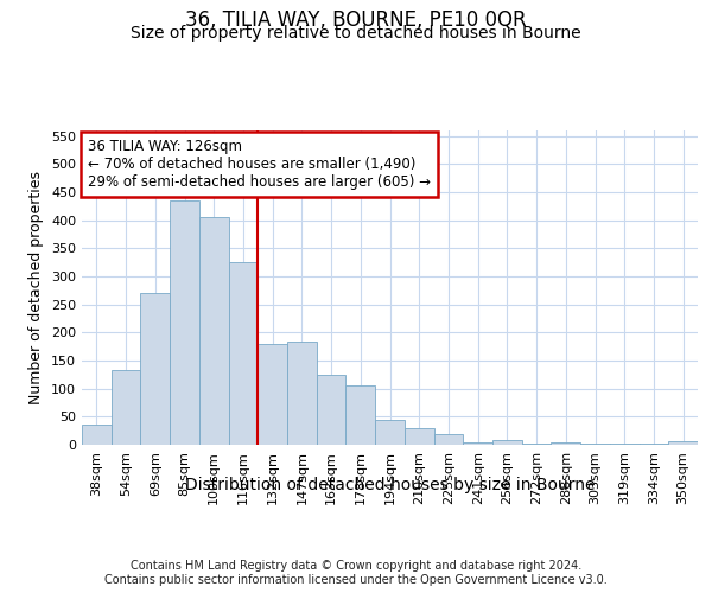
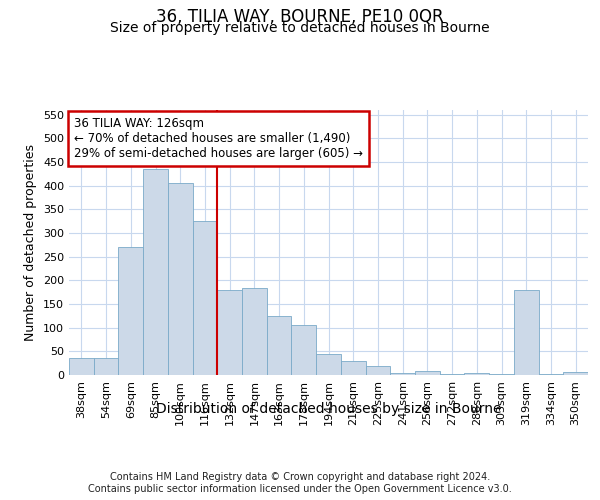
54sqm: 133 -> 35
319sqm: 2 -> 180
